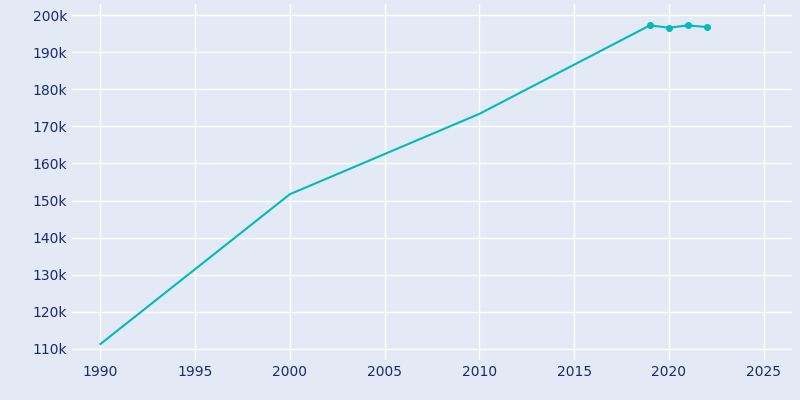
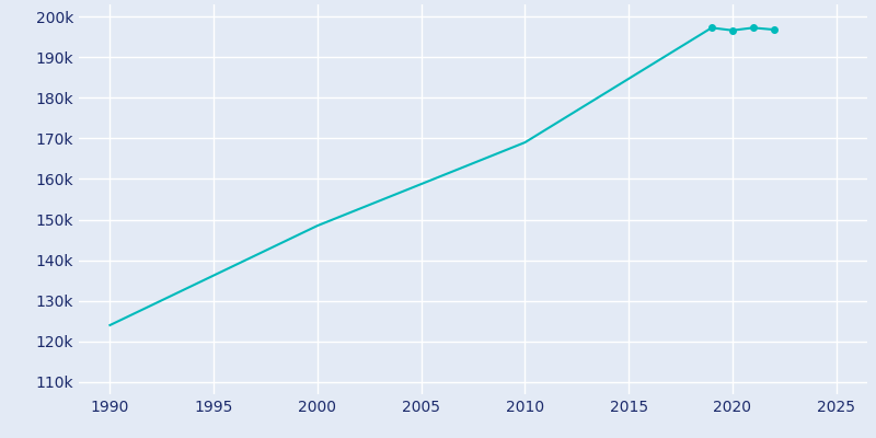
1990: 111.3k -> 124.0k
2000: 151.7k -> 148.5k
2010: 173.4k -> 169.0k
